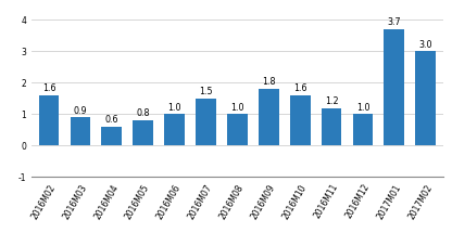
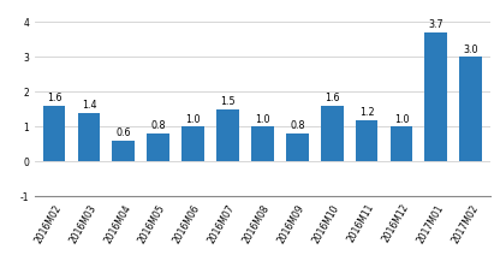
2016M03: 0.9 -> 1.4
2016M09: 1.8 -> 0.8
